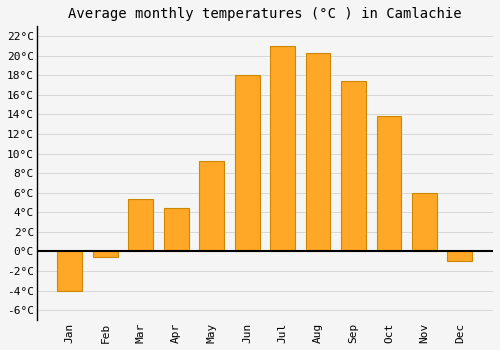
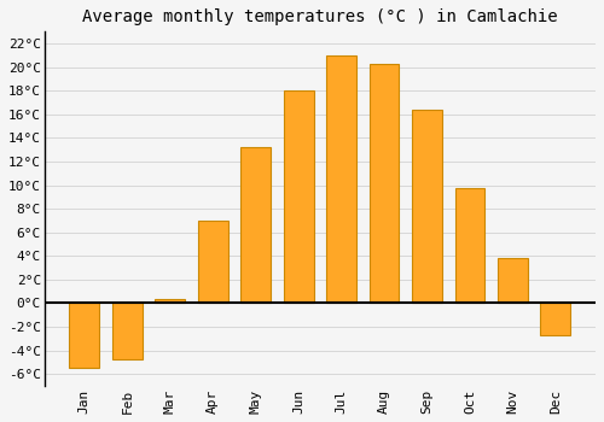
Jan: -4.0°C -> -5.5°C
Feb: -0.6°C -> -4.7°C
Mar: 5.4°C -> 0.4°C
Apr: 4.4°C -> 7.0°C
May: 9.2°C -> 13.2°C
Sep: 17.4°C -> 16.4°C
Oct: 13.8°C -> 9.8°C
Nov: 6.0°C -> 3.8°C
Dec: -1.0°C -> -2.7°C
